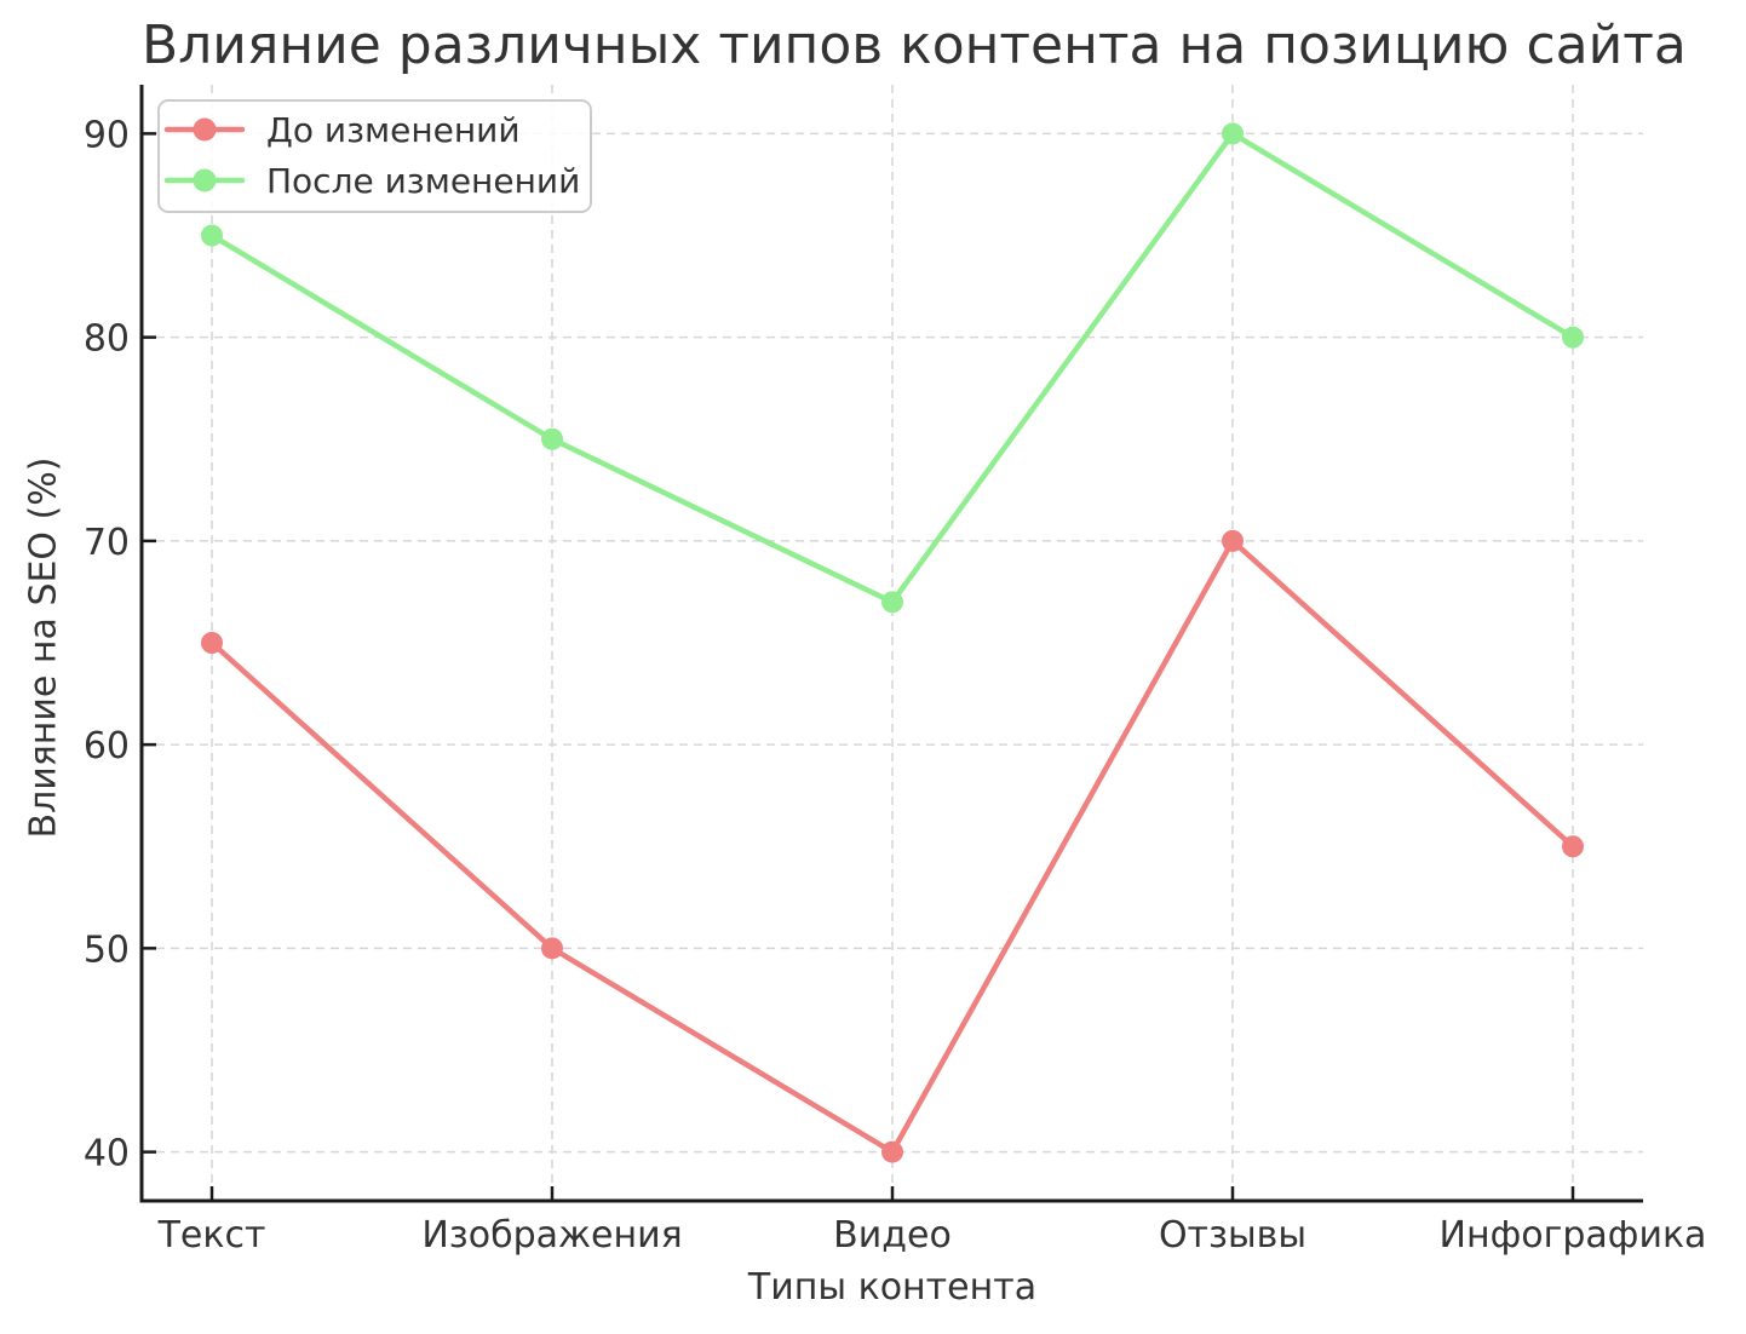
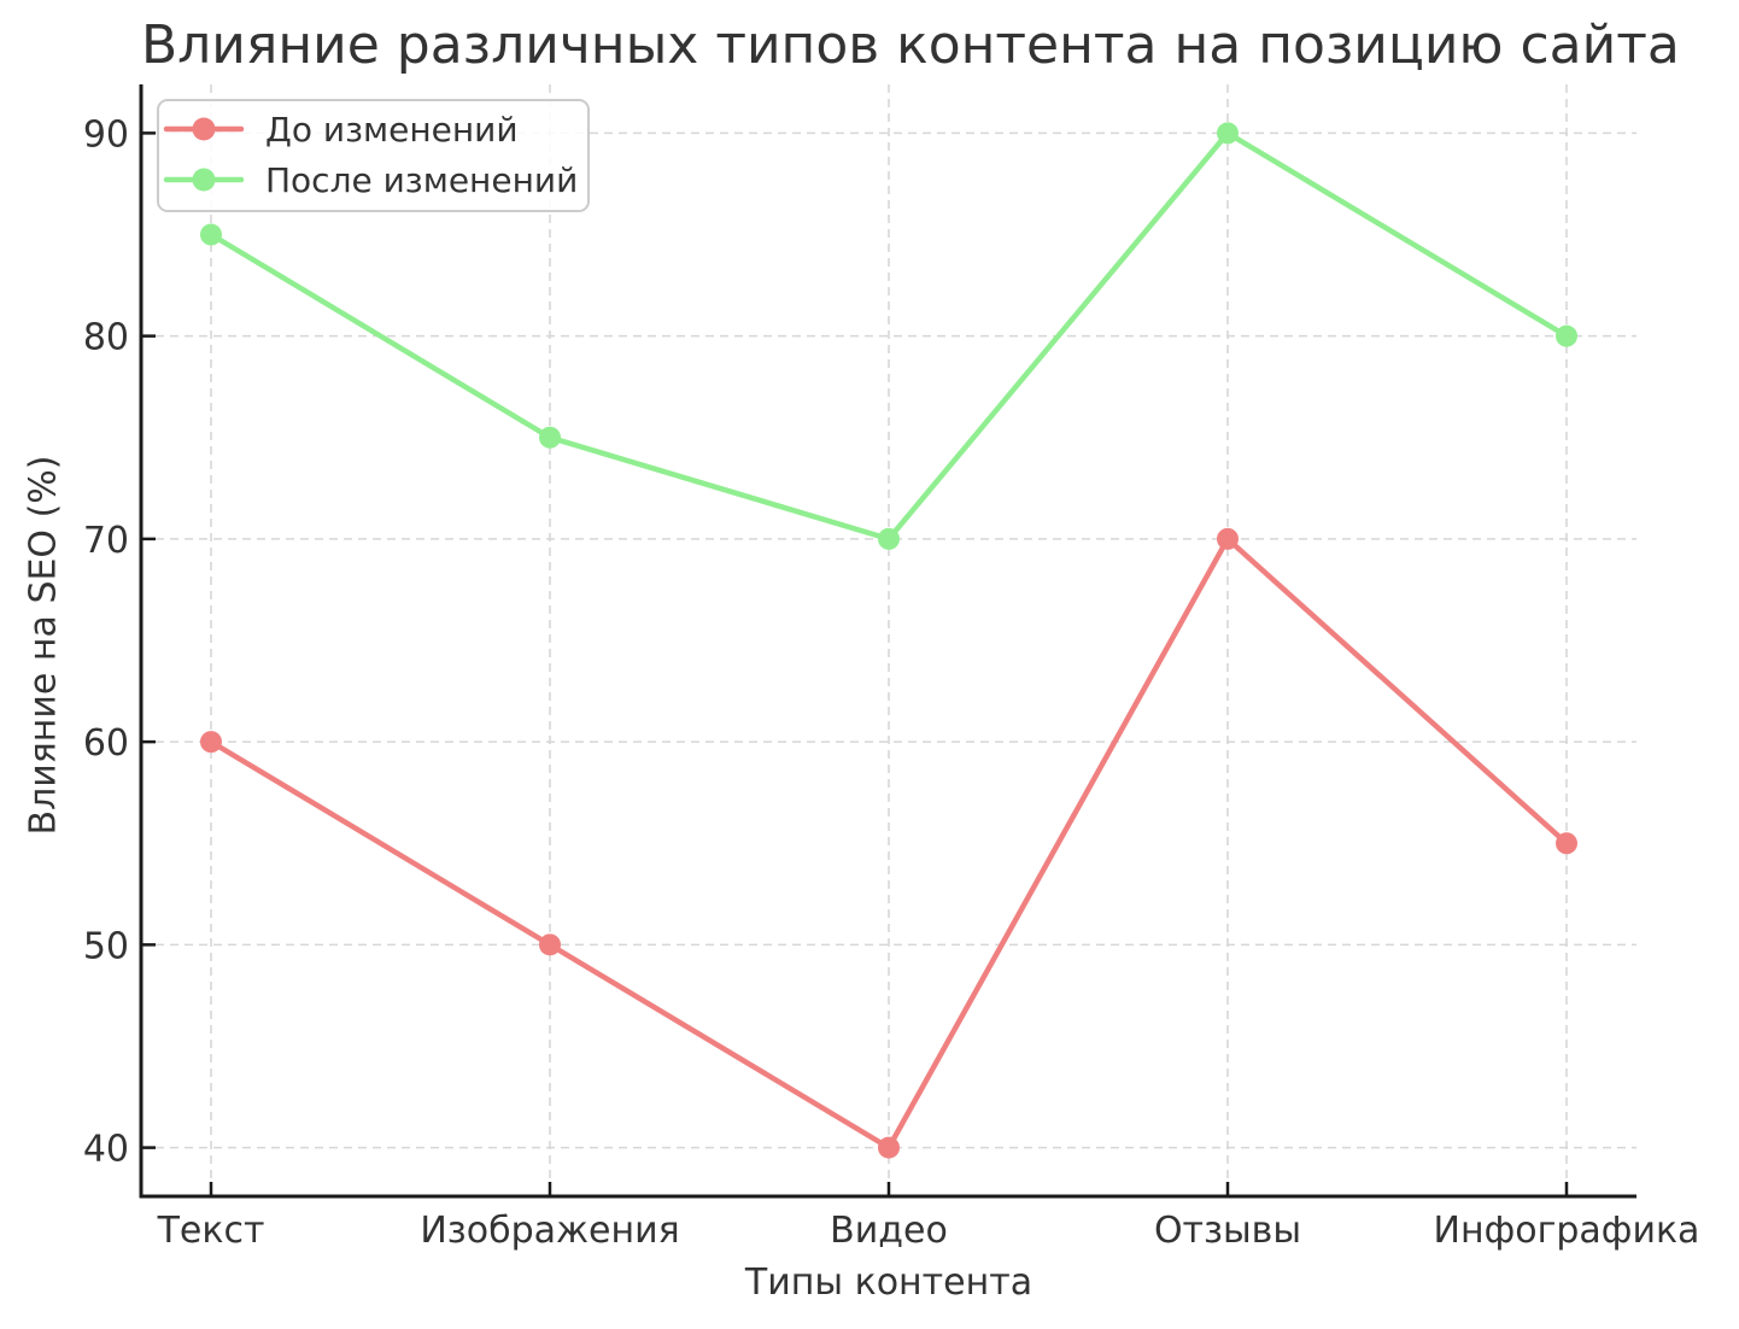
До изменений/Текст: 65 -> 60
После изменений/Видео: 67 -> 70
